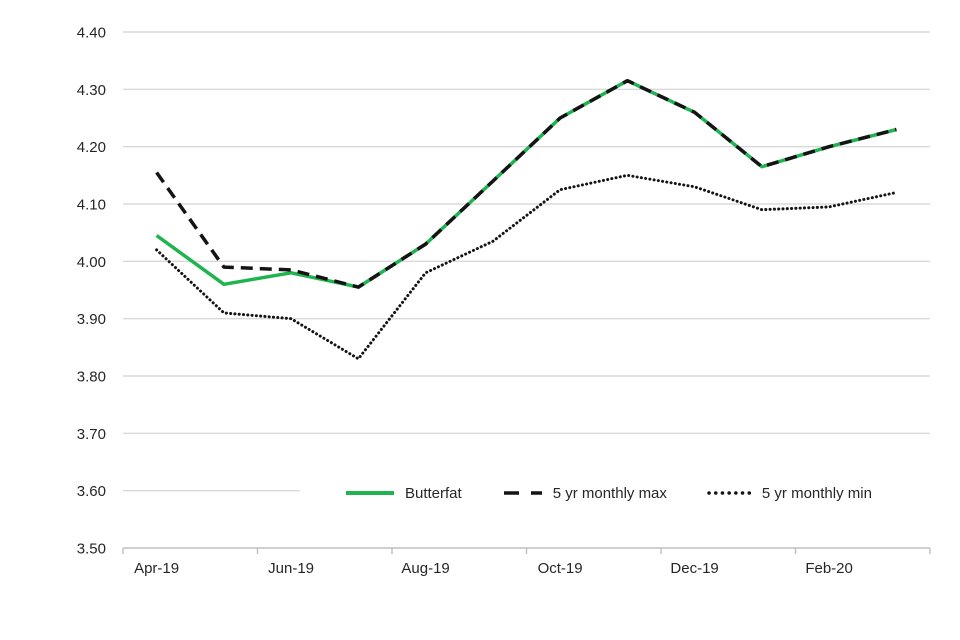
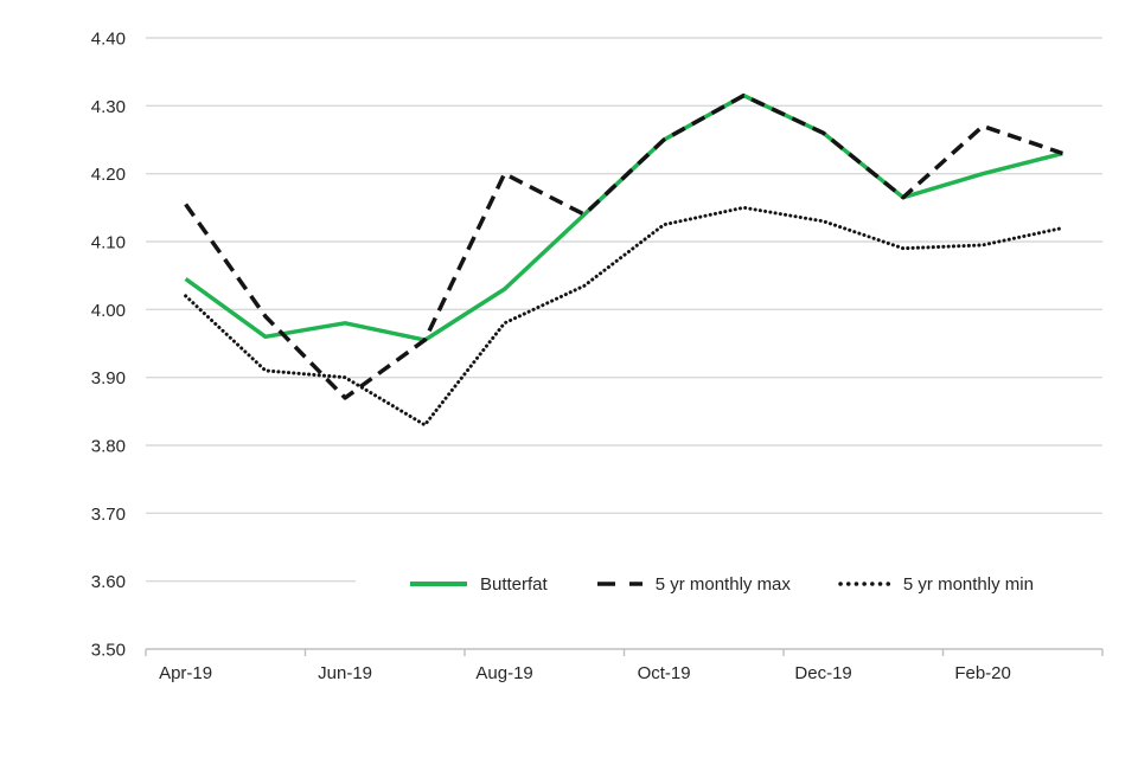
5 yr monthly max/Jun-19: 3.98 -> 3.87
5 yr monthly max/Aug-19: 4.03 -> 4.20
5 yr monthly max/Feb-20: 4.20 -> 4.27
